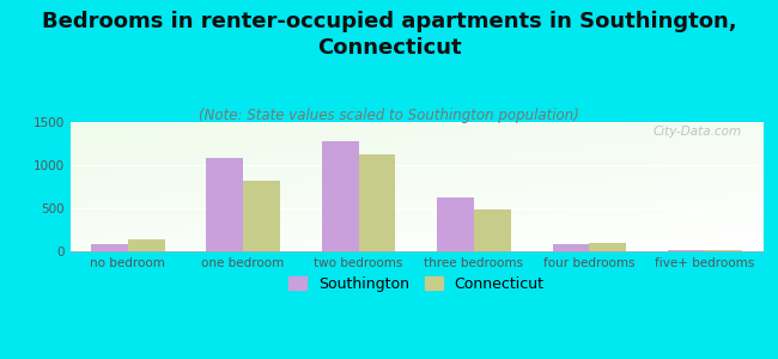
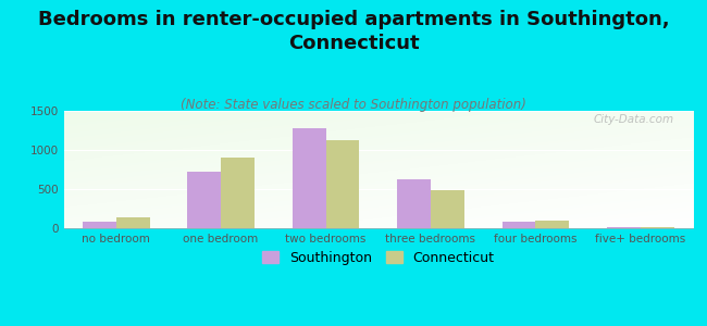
Southington/one bedroom: 1080 -> 720
Connecticut/one bedroom: 820 -> 900
